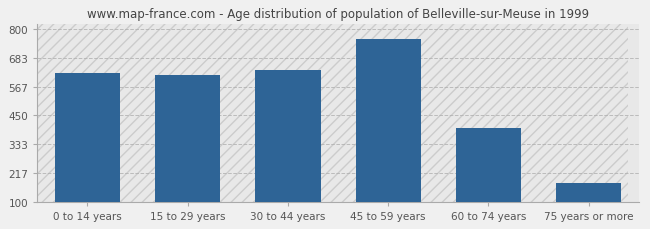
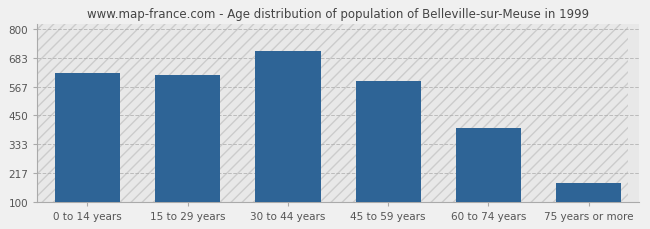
30 to 44 years: 635 -> 710
45 to 59 years: 760 -> 590
